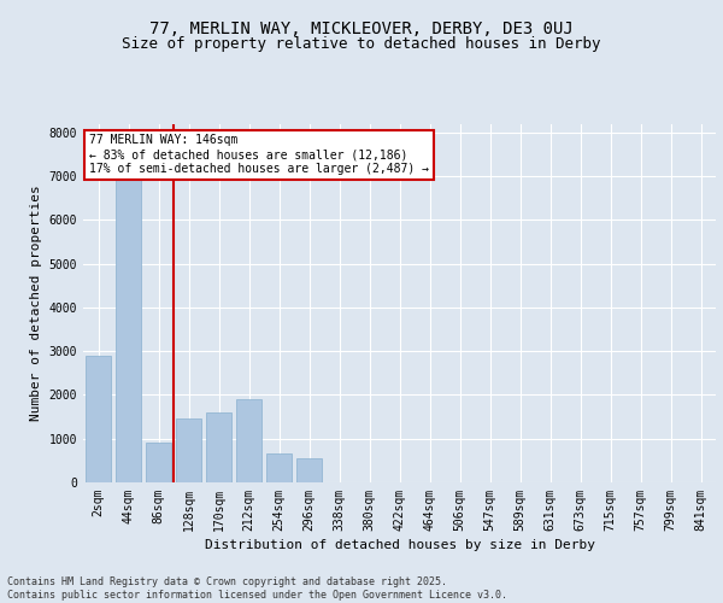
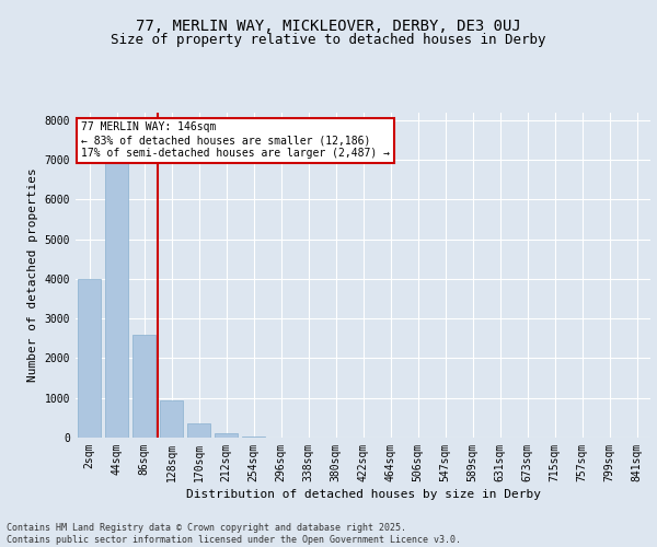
2sqm: 2900 -> 4000
86sqm: 900 -> 2600
128sqm: 1450 -> 950
170sqm: 1600 -> 350
212sqm: 1900 -> 100
254sqm: 650 -> 30
296sqm: 550 -> 0
